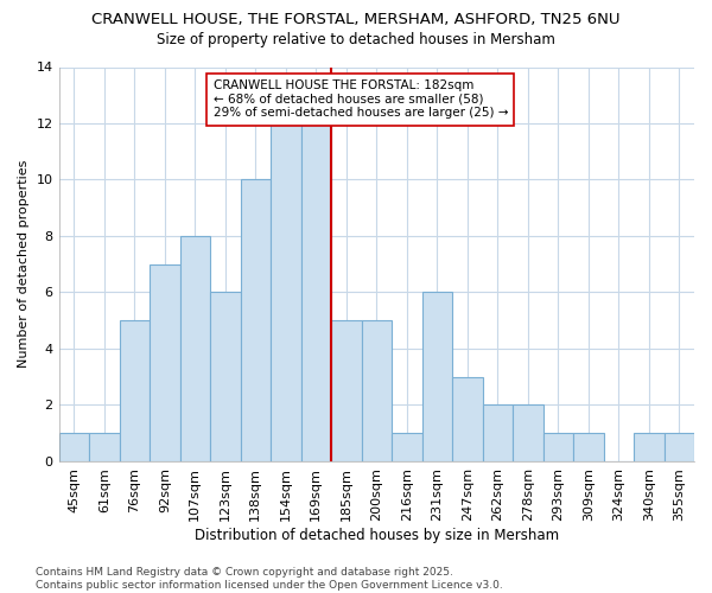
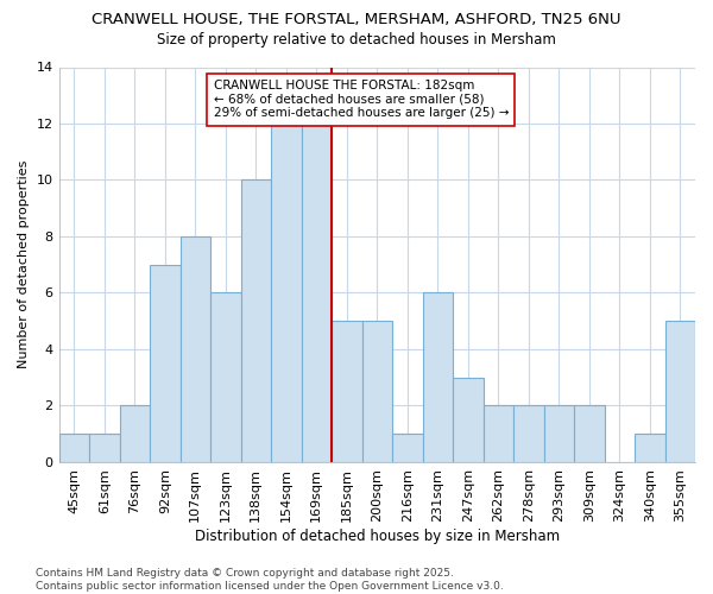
76sqm: 5 -> 2
293sqm: 1 -> 2
309sqm: 1 -> 2
355sqm: 1 -> 5
